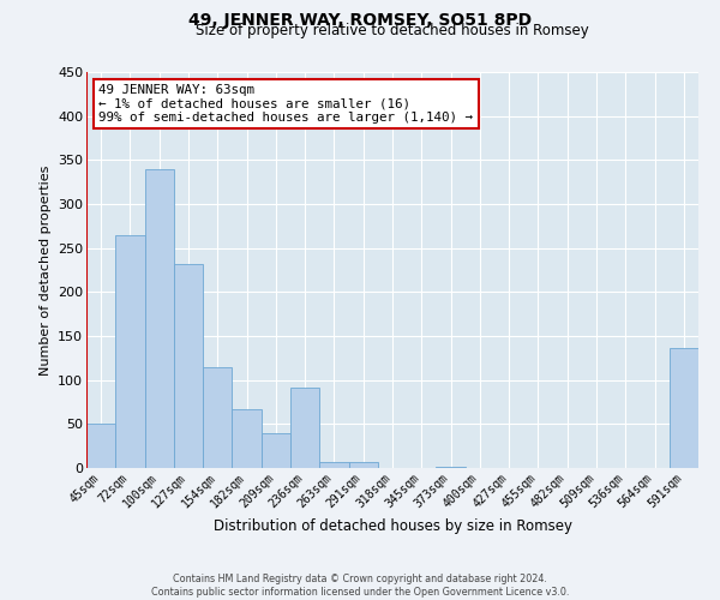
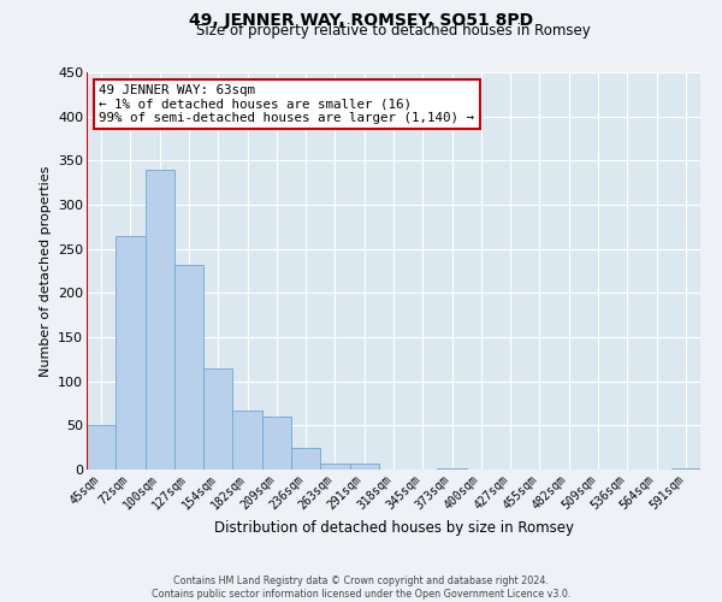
209sqm: 40 -> 60
236sqm: 92 -> 25
591sqm: 136 -> 2
